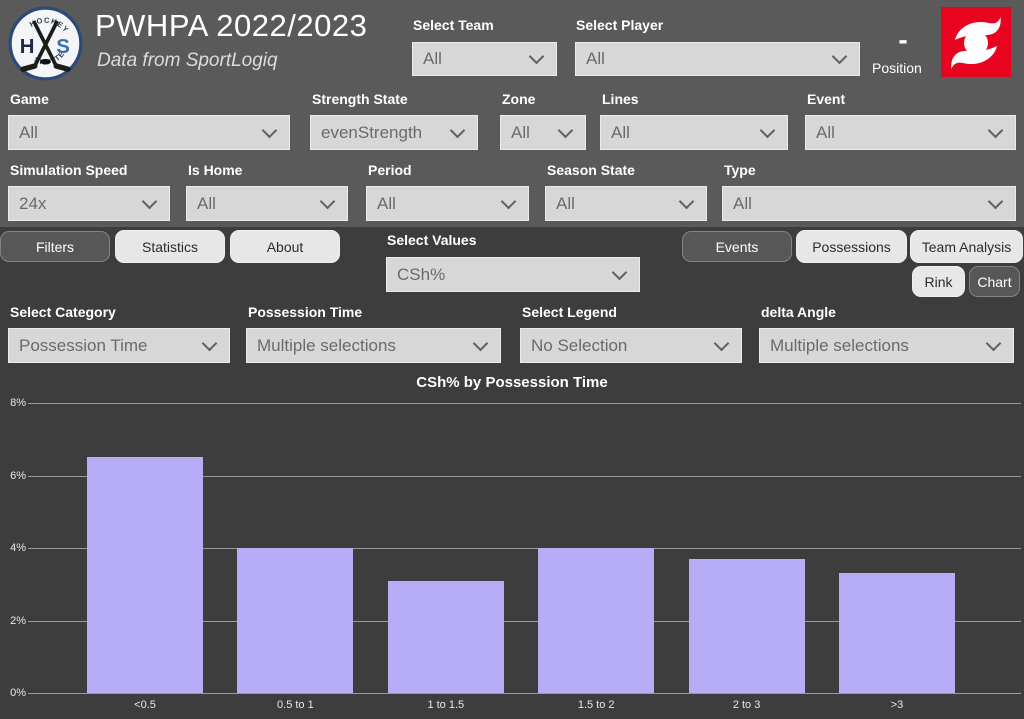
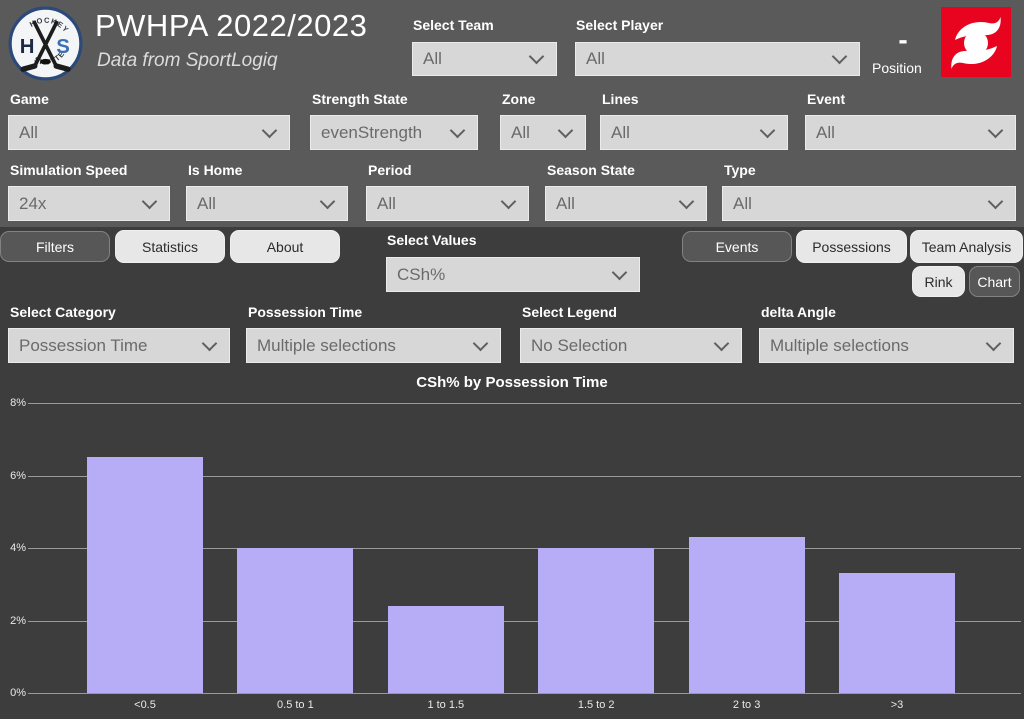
1 to 1.5: 3.1% -> 2.4%
2 to 3: 3.7% -> 4.3%
